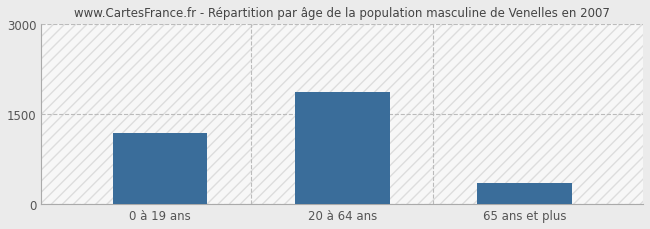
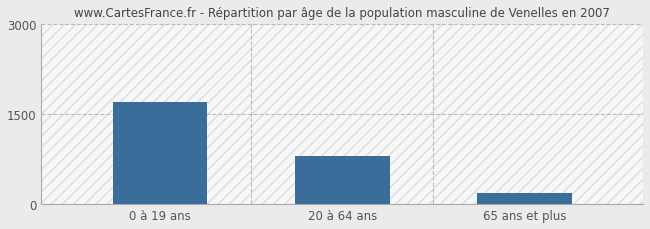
0 à 19 ans: 1200 -> 1700
20 à 64 ans: 1870 -> 800
65 ans et plus: 350 -> 180
